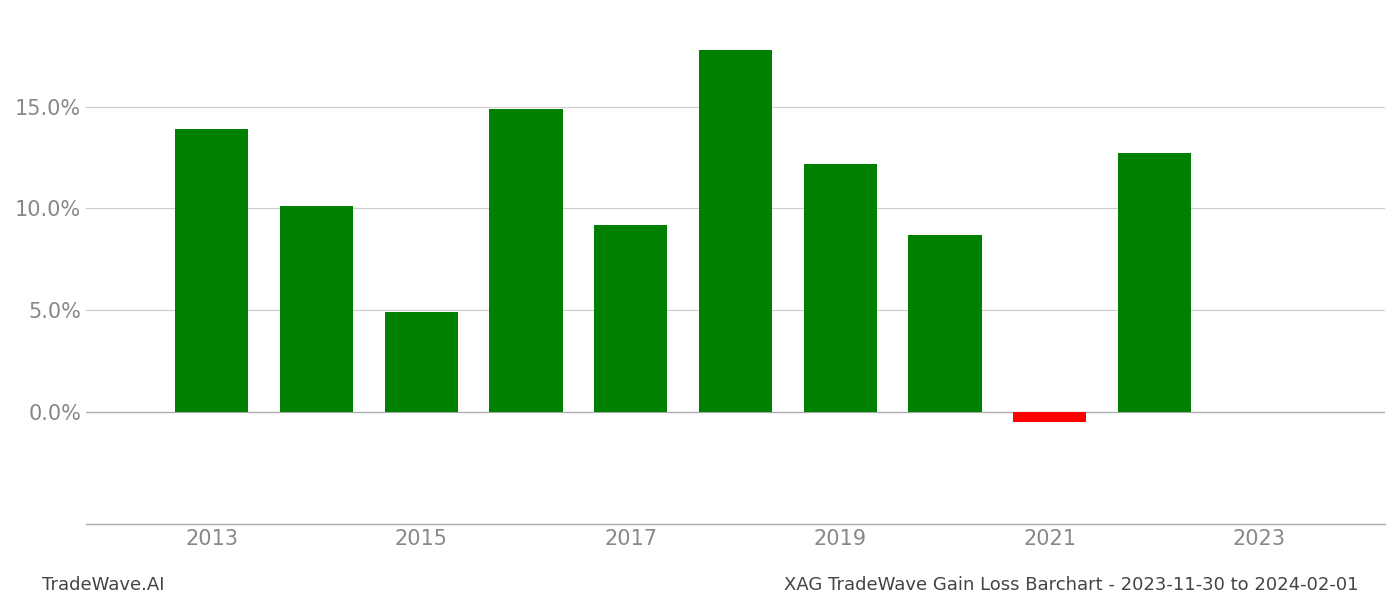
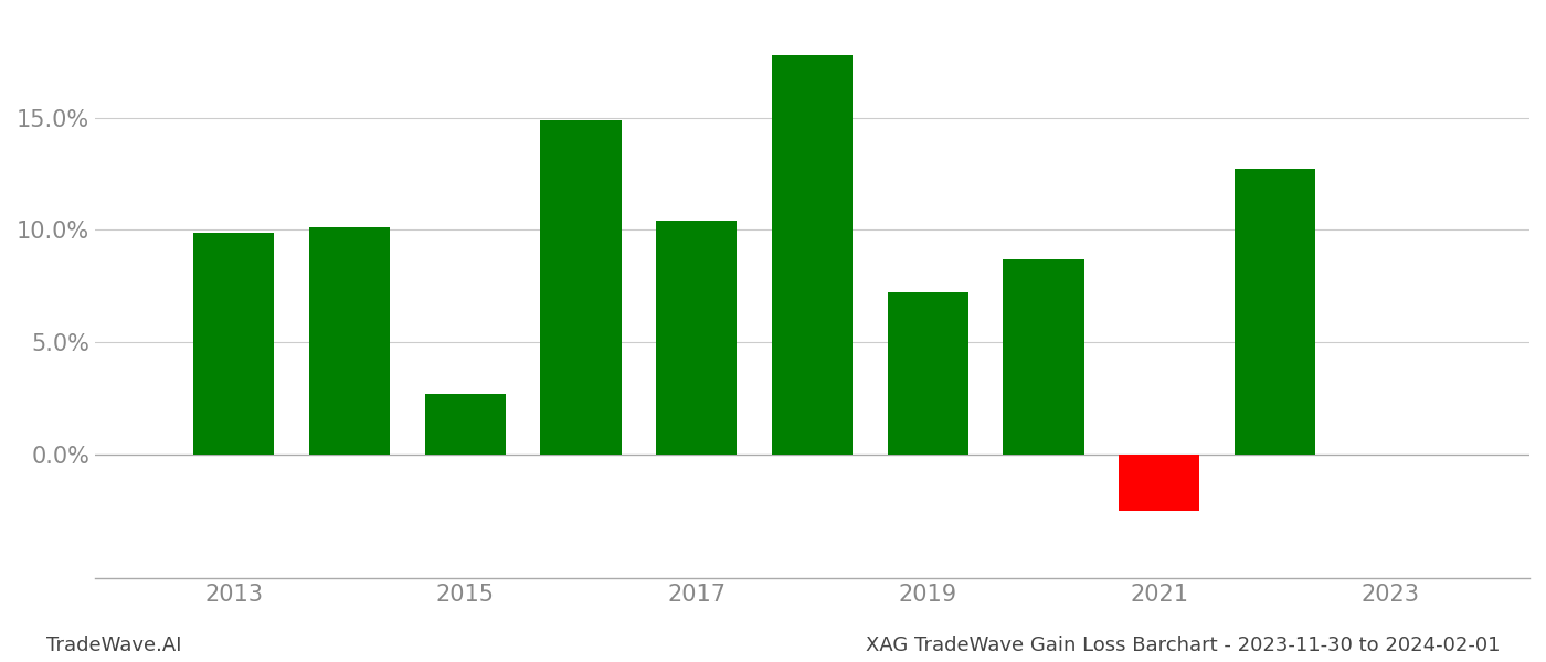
2013: 13.9% -> 9.9%
2015: 4.9% -> 2.7%
2017: 9.2% -> 10.4%
2019: 12.2% -> 7.2%
2021: -0.5% -> -2.5%
